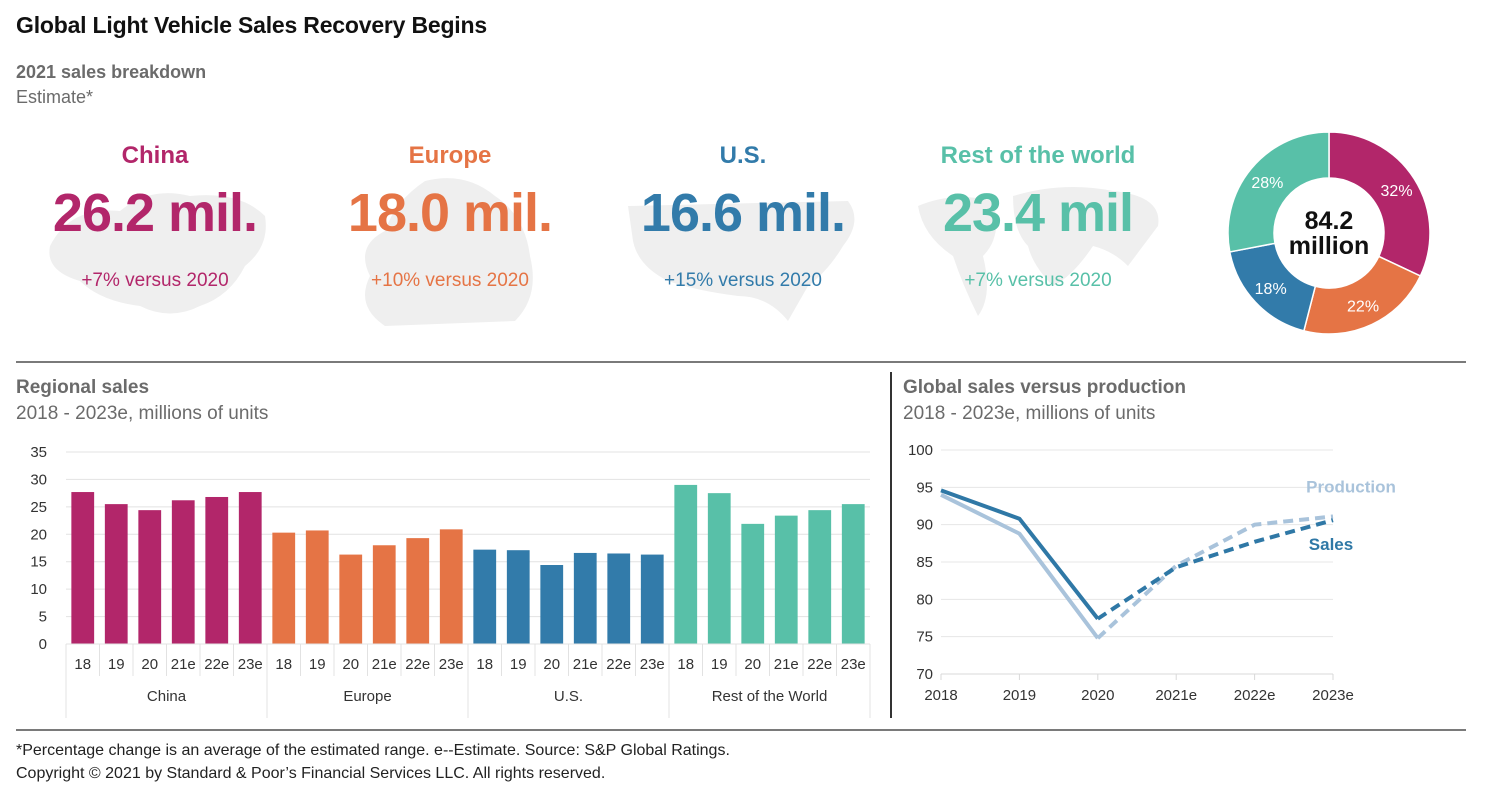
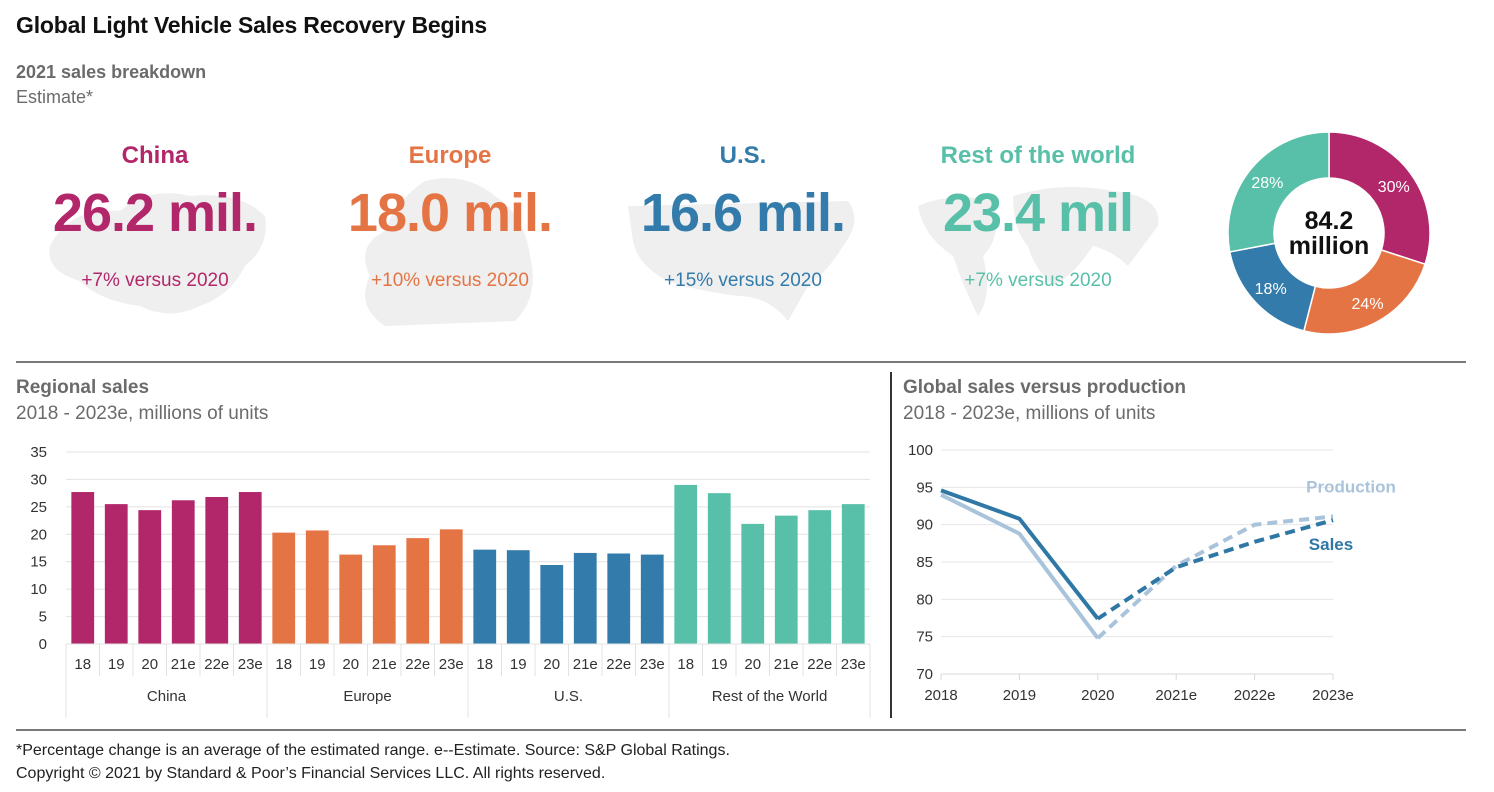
2021 sales breakdown/China: 32% -> 30%
2021 sales breakdown/Europe: 22% -> 24%
